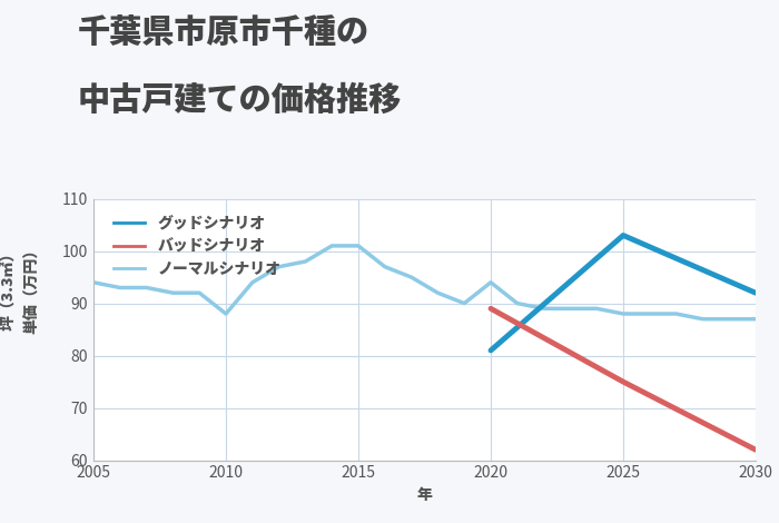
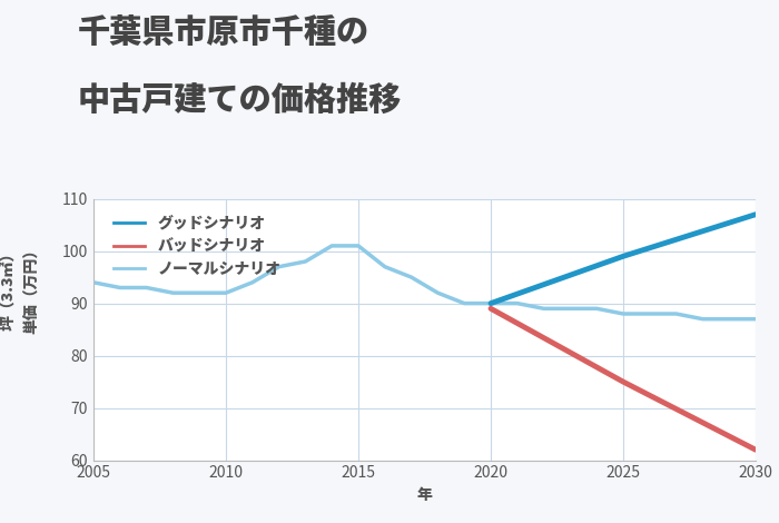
ノーマルシナリオ/2010: 88 -> 92
ノーマルシナリオ/2020: 94 -> 90
グッドシナリオ/2020: 81 -> 90
グッドシナリオ/2025: 103 -> 99
グッドシナリオ/2030: 92 -> 107
